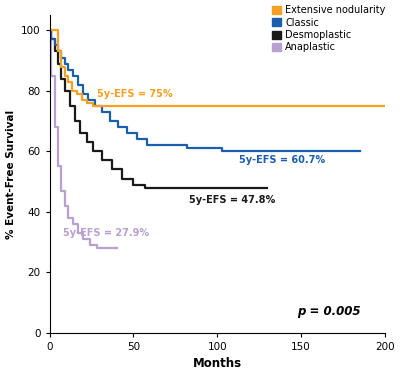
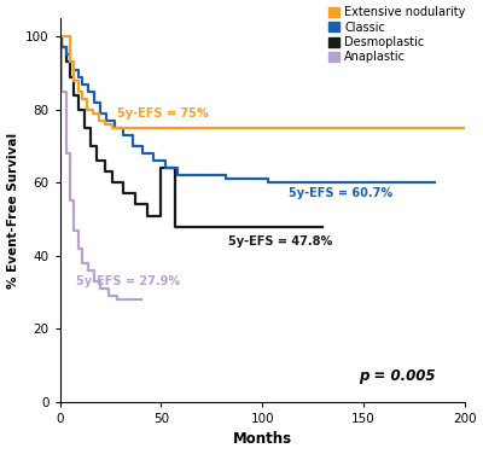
Desmoplastic/50: 49 -> 64
